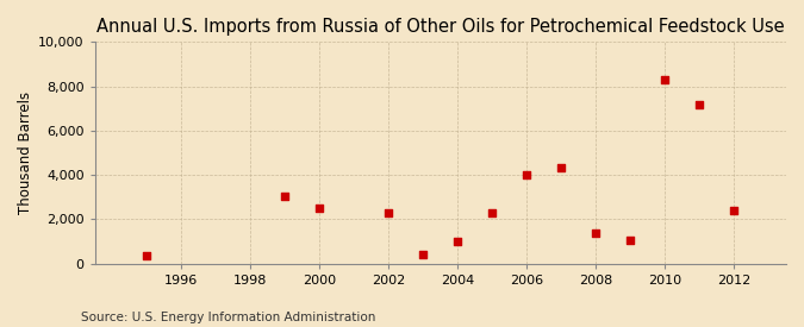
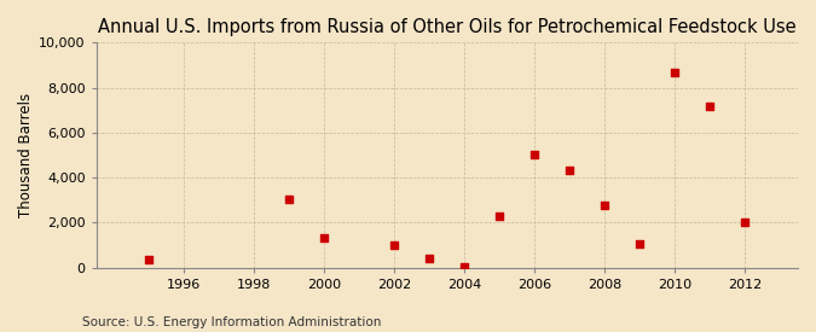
2000: 2,500 -> 1,400
2002: 2,300 -> 1,000
2004: 1,000 -> 0
2006: 4,000 -> 5,000
2008: 1,400 -> 2,800
2010: 8,300 -> 8,700
2012: 2,400 -> 2,000
